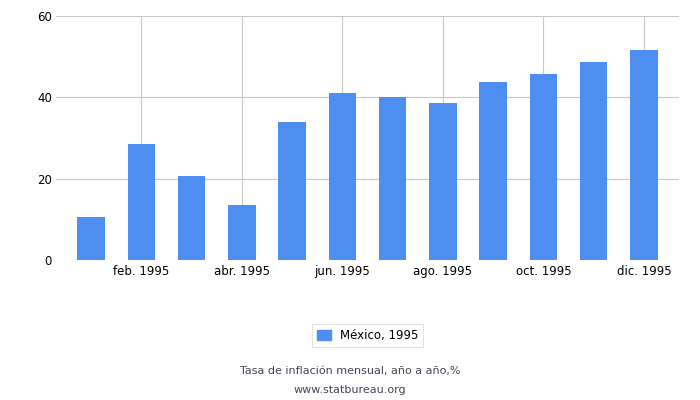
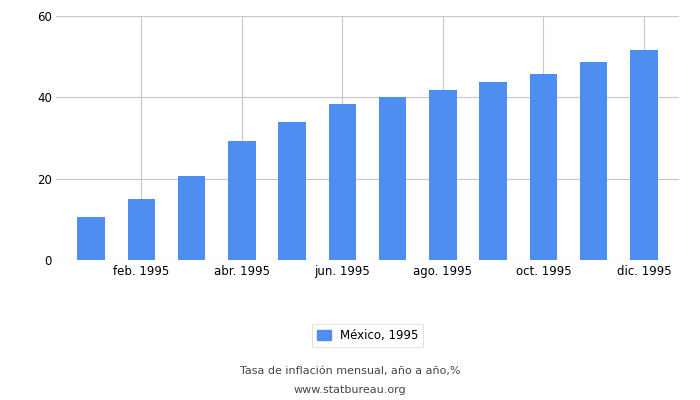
feb. 1995: 28.5 -> 14.9
abr. 1995: 13.5 -> 29.3
jun. 1995: 41.0 -> 38.3
ago. 1995: 38.5 -> 41.7
